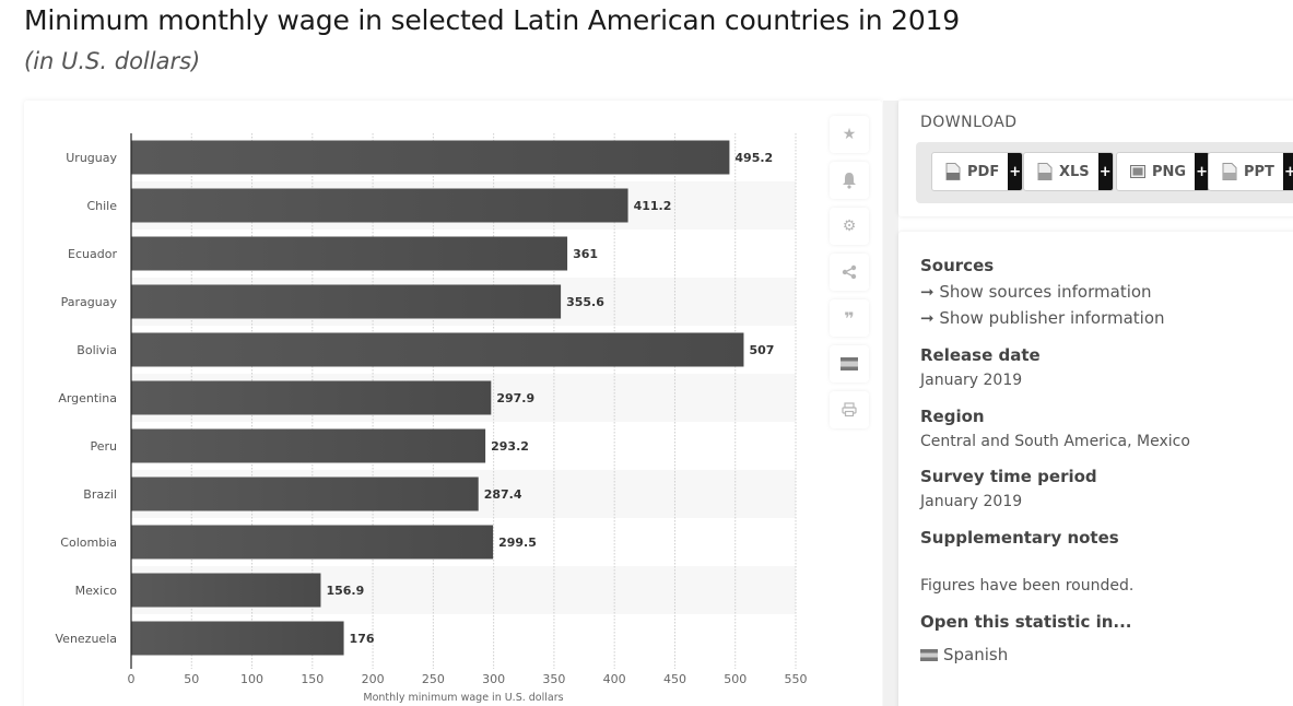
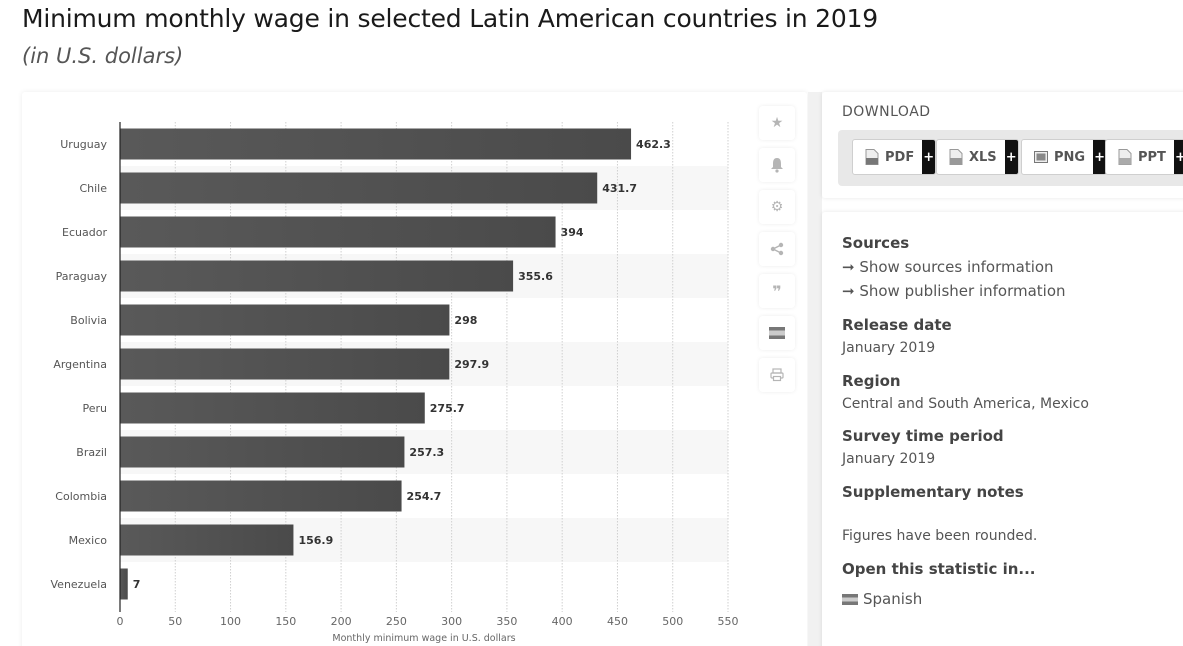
Uruguay: 495.2 -> 462.3
Chile: 411.2 -> 431.7
Ecuador: 361 -> 394
Bolivia: 507 -> 298
Peru: 293.2 -> 275.7
Brazil: 287.4 -> 257.3
Colombia: 299.5 -> 254.7
Venezuela: 176 -> 7
